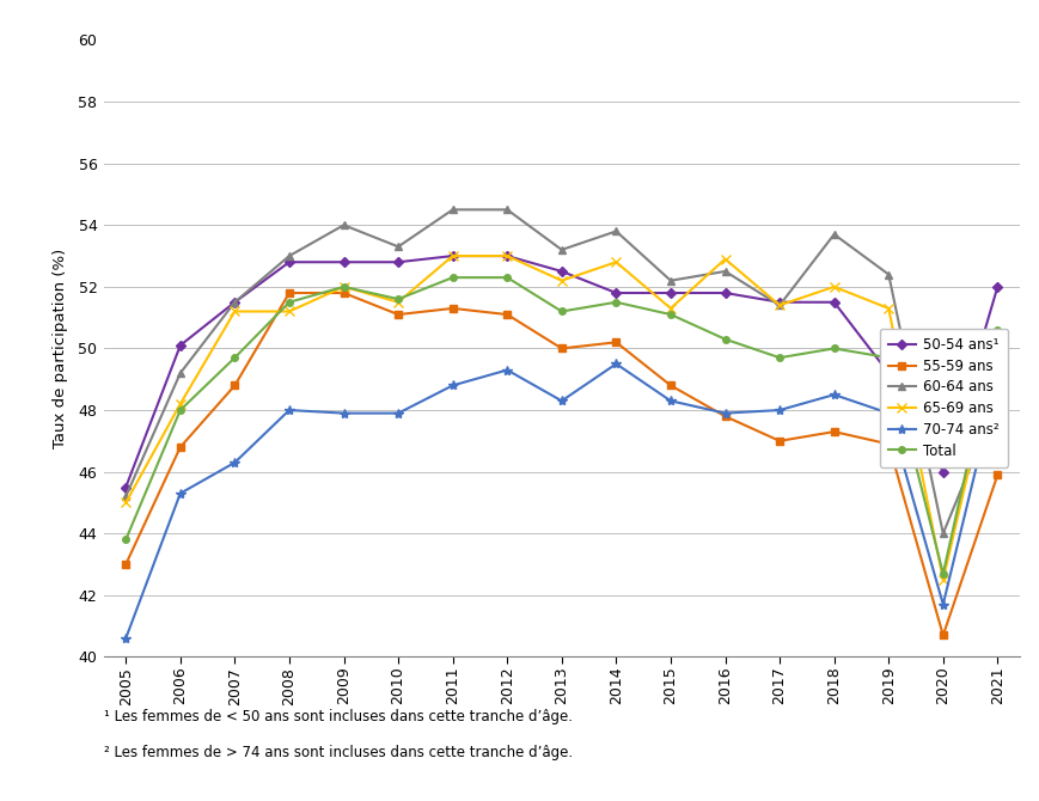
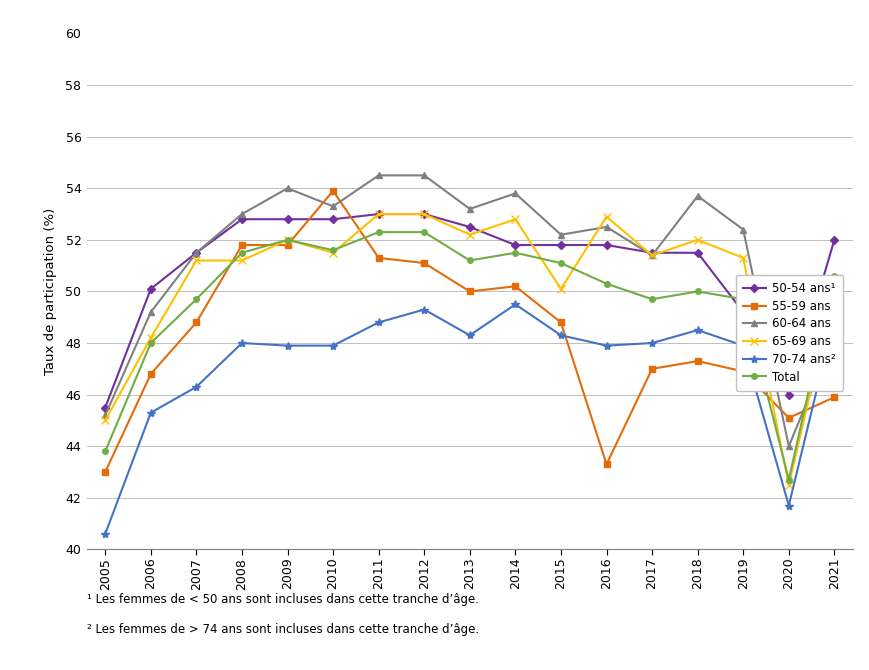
55-59 ans/2010: 51.1 -> 53.9
65-69 ans/2015: 51.3 -> 50.1
55-59 ans/2016: 47.8 -> 43.3
55-59 ans/2020: 40.7 -> 45.1
